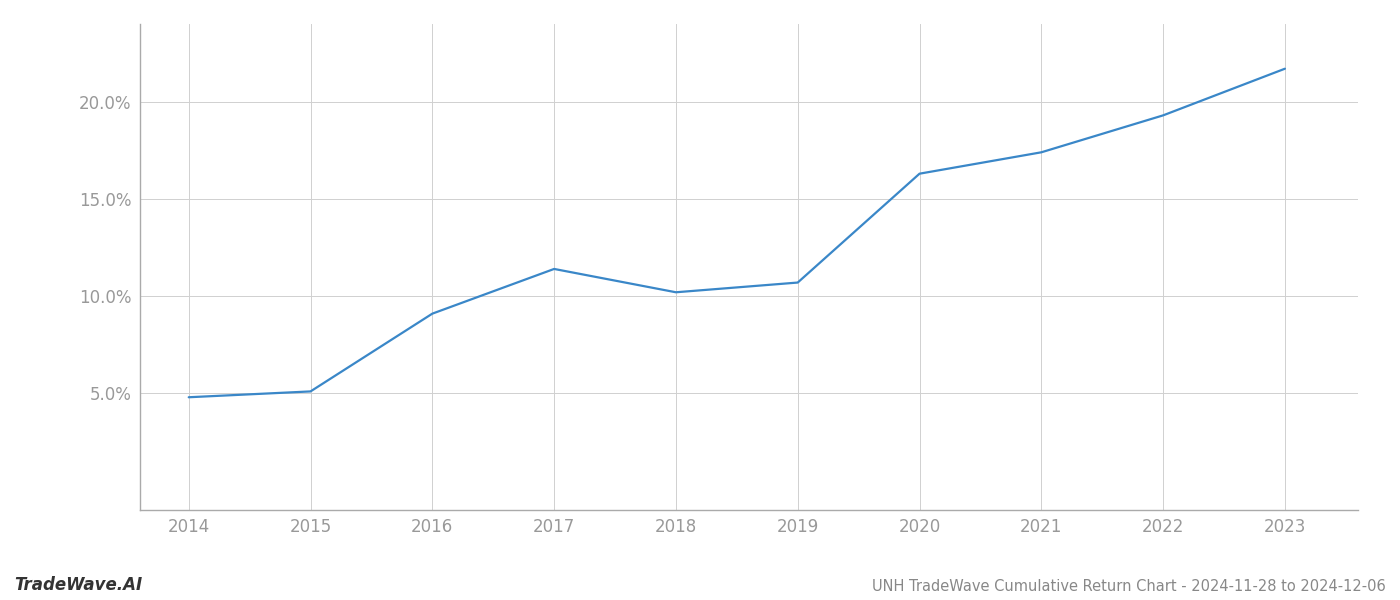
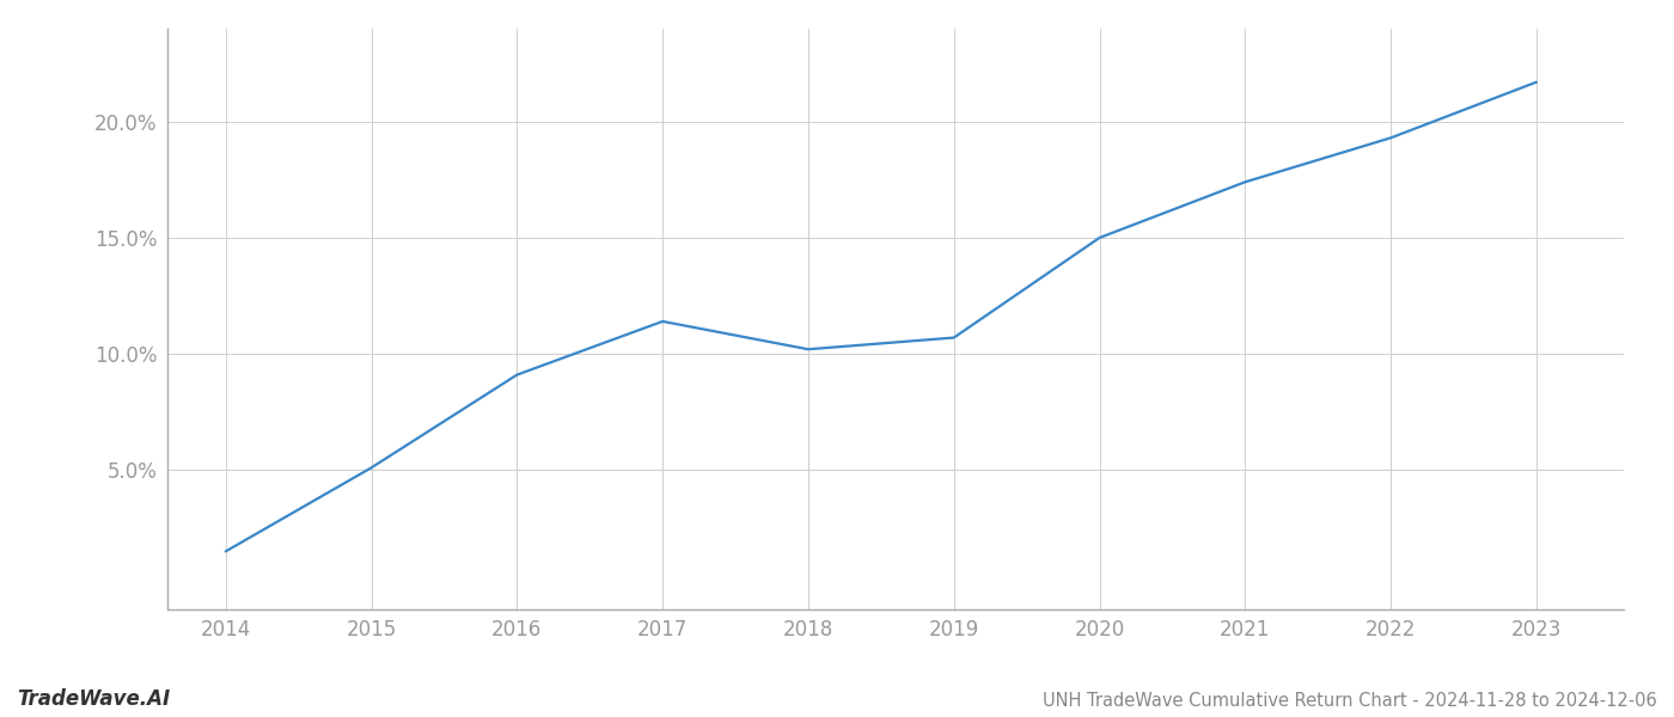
2014: 4.8% -> 1.5%
2020: 16.3% -> 15.0%
